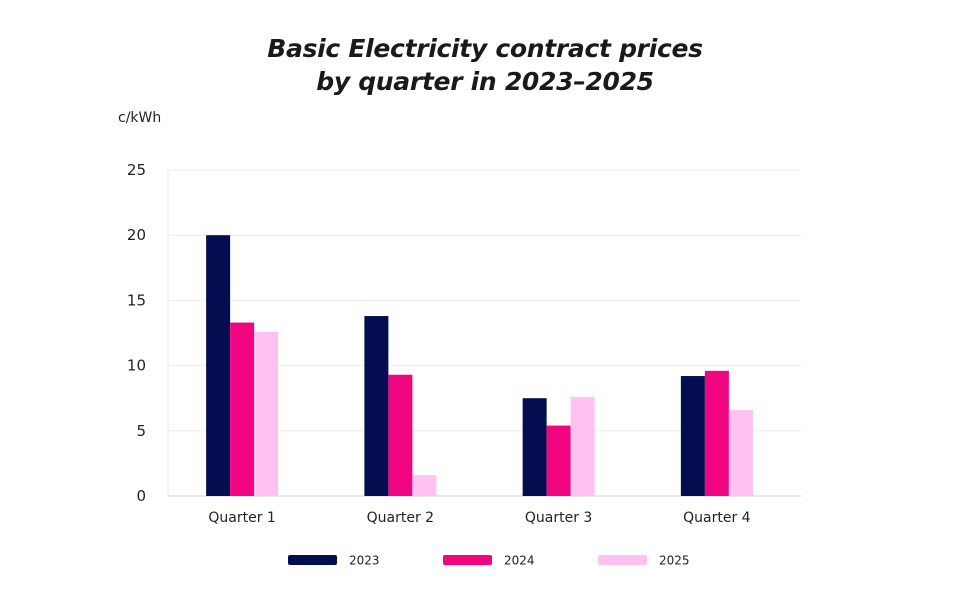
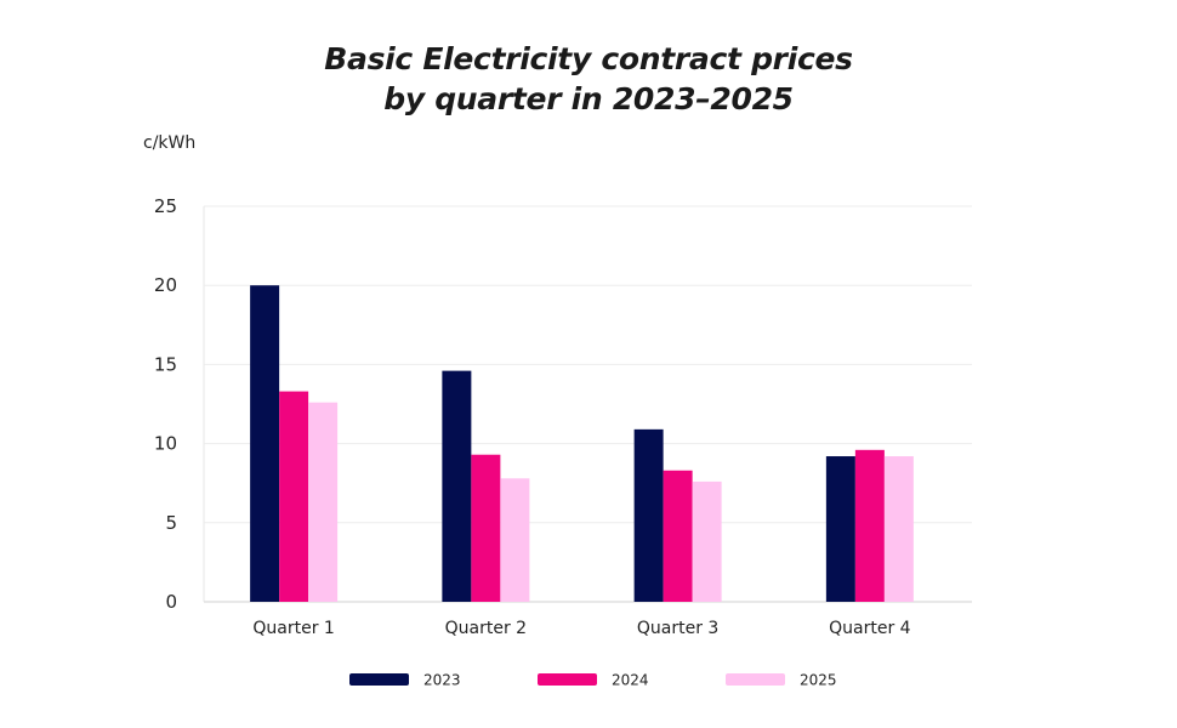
2023/Quarter 2: 13.8 -> 14.6
2025/Quarter 2: 1.6 -> 7.8
2023/Quarter 3: 7.5 -> 10.9
2024/Quarter 3: 5.4 -> 8.3
2025/Quarter 4: 6.6 -> 9.2
